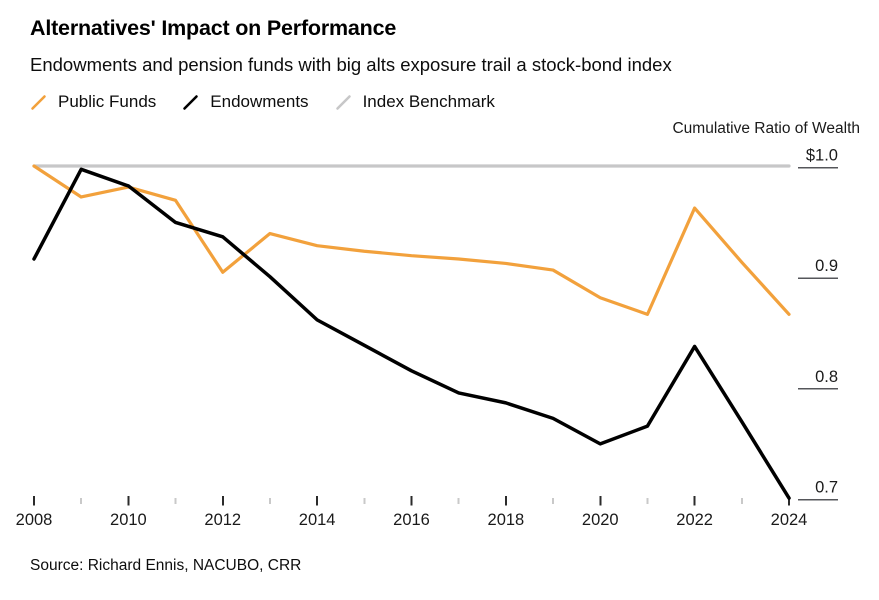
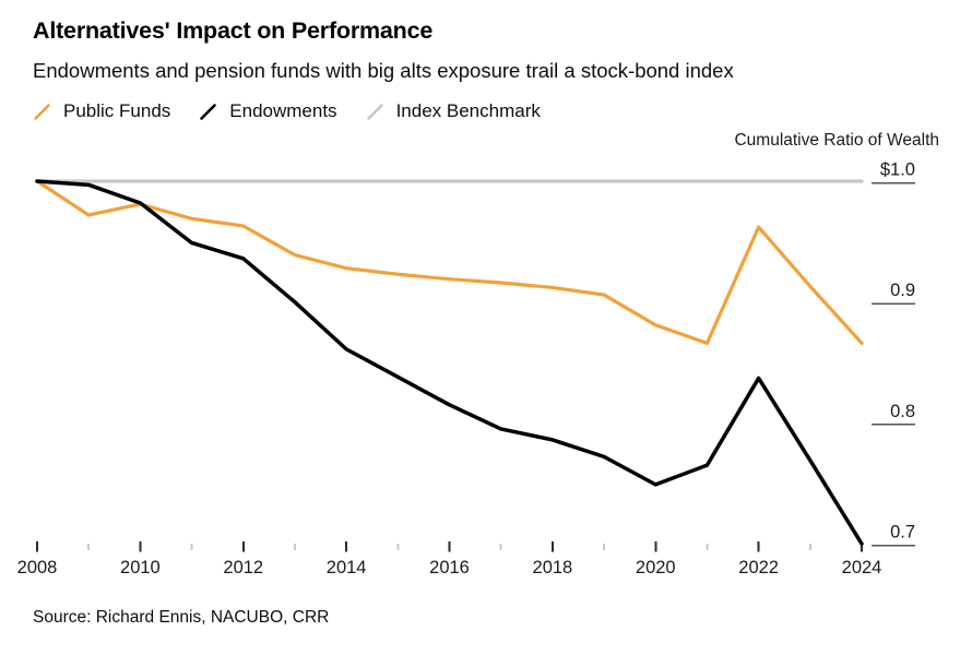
Endowments/2008: $0.916 -> $1.000
Public Funds/2012: $0.904 -> $0.963
